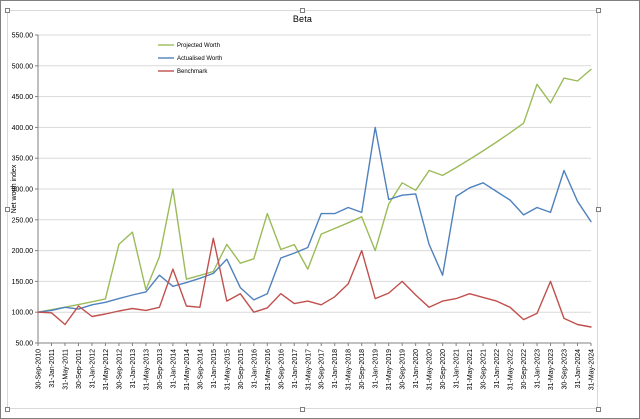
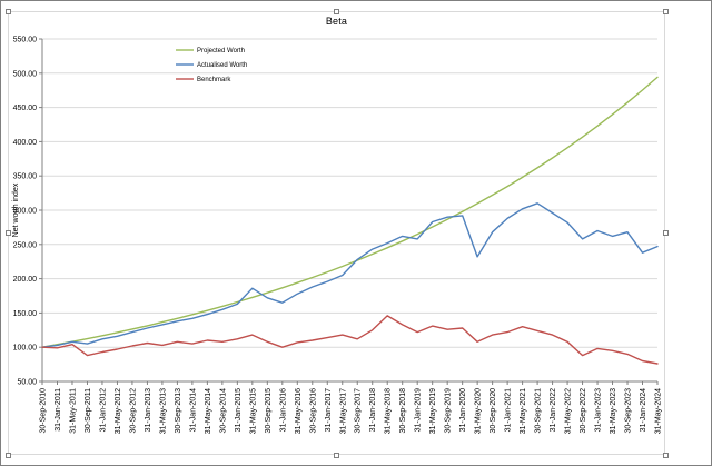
Benchmark/31-May-2011: 80 -> 100
Benchmark/30-Sep-2011: 110 -> 90
Projected Worth/30-Sep-2012: 210 -> 130
Projected Worth/31-Jan-2013: 230 -> 130
Projected Worth/30-Sep-2013: 190 -> 140
Actualised Worth/30-Sep-2013: 160 -> 140
Projected Worth/31-Jan-2014: 300 -> 150
Benchmark/31-Jan-2014: 170 -> 100
Benchmark/31-Jan-2015: 220 -> 110
Projected Worth/31-May-2015: 210 -> 170
Actualised Worth/30-Sep-2015: 140 -> 170
Benchmark/30-Sep-2015: 130 -> 110
Actualised Worth/31-Jan-2016: 120 -> 160
Projected Worth/31-May-2016: 260 -> 190
Actualised Worth/31-May-2016: 130 -> 180
Benchmark/30-Sep-2016: 130 -> 110
Projected Worth/31-May-2017: 170 -> 220
Actualised Worth/30-Sep-2017: 260 -> 230
Actualised Worth/31-Jan-2018: 260 -> 240
Actualised Worth/31-May-2018: 270 -> 250
Benchmark/30-Sep-2018: 200 -> 130
Projected Worth/31-Jan-2019: 200 -> 260
Actualised Worth/31-Jan-2019: 400 -> 260
Projected Worth/30-Sep-2019: 310 -> 290
Benchmark/30-Sep-2019: 150 -> 130
Projected Worth/31-May-2020: 330 -> 310
Actualised Worth/31-May-2020: 210 -> 230
Actualised Worth/30-Sep-2020: 160 -> 270
Projected Worth/31-Jan-2023: 470 -> 420
Benchmark/31-May-2023: 150 -> 100
Projected Worth/30-Sep-2023: 480 -> 460
Actualised Worth/30-Sep-2023: 330 -> 270
Actualised Worth/31-Jan-2024: 280 -> 240
